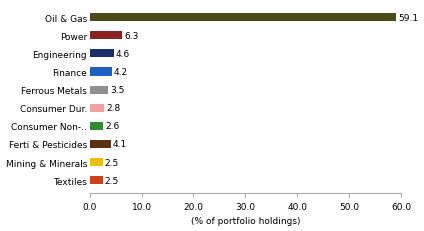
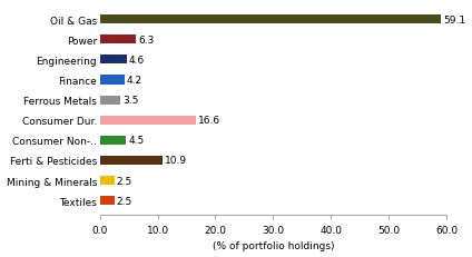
Consumer Dur.: 2.8 -> 16.6
Consumer Non-..: 2.6 -> 4.5
Ferti & Pesticides: 4.1 -> 10.9
